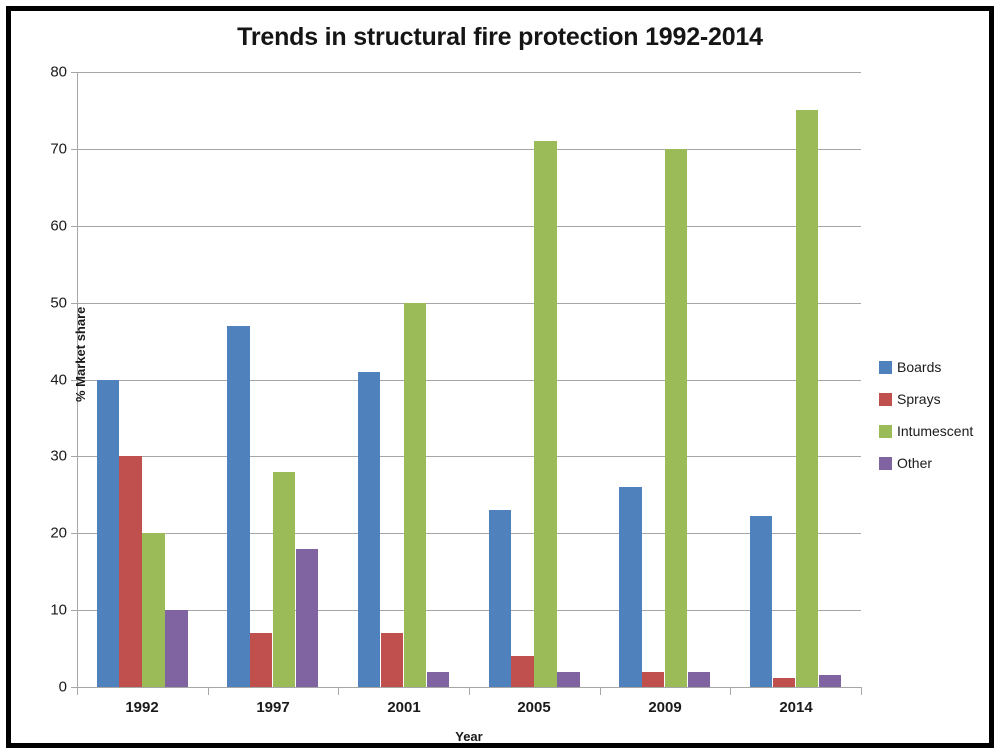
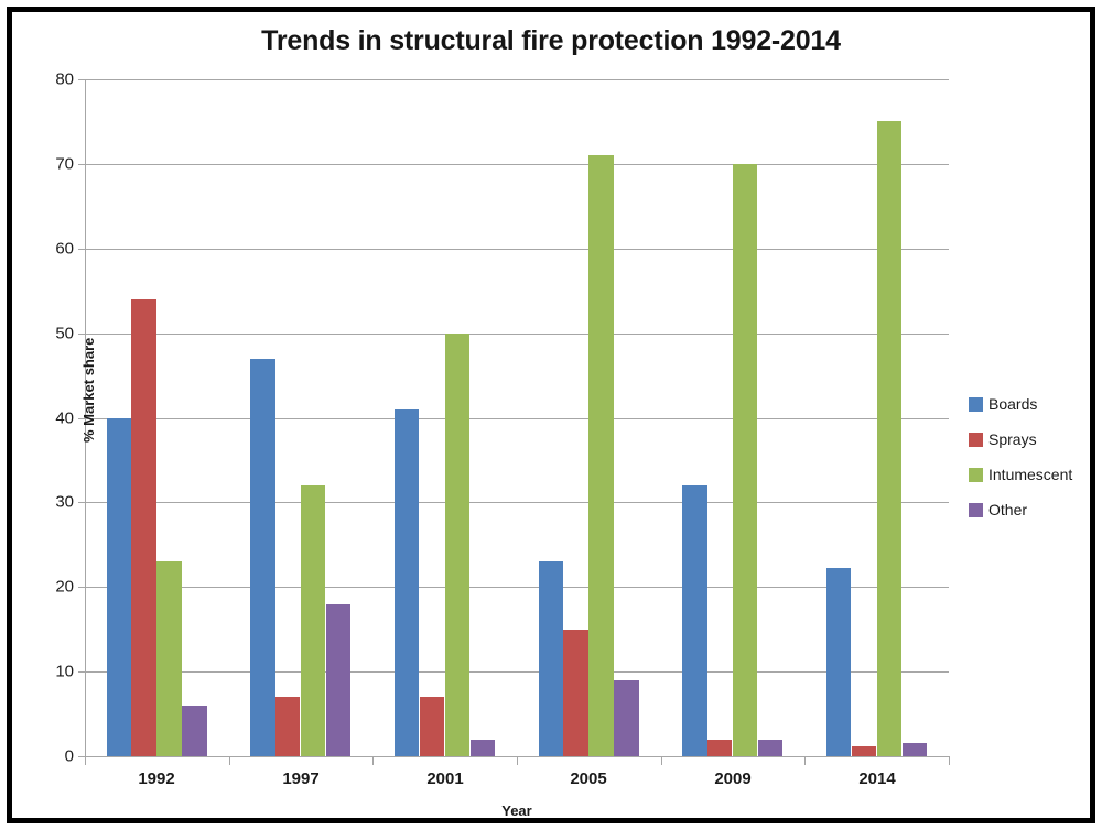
Sprays/1992: 30 -> 54
Intumescent/1992: 20 -> 23
Other/1992: 10 -> 6
Intumescent/1997: 28 -> 32
Sprays/2005: 4 -> 15
Other/2005: 2 -> 9
Boards/2009: 26 -> 32
